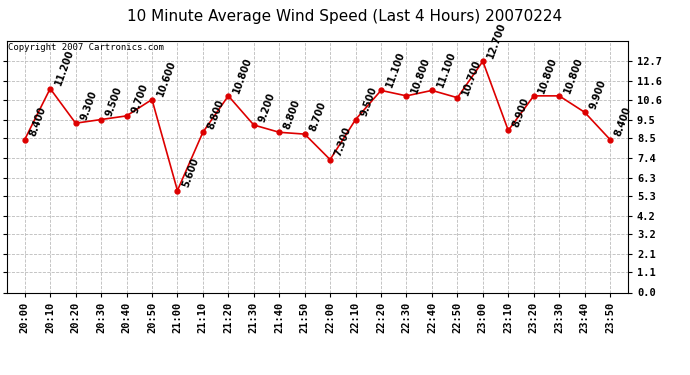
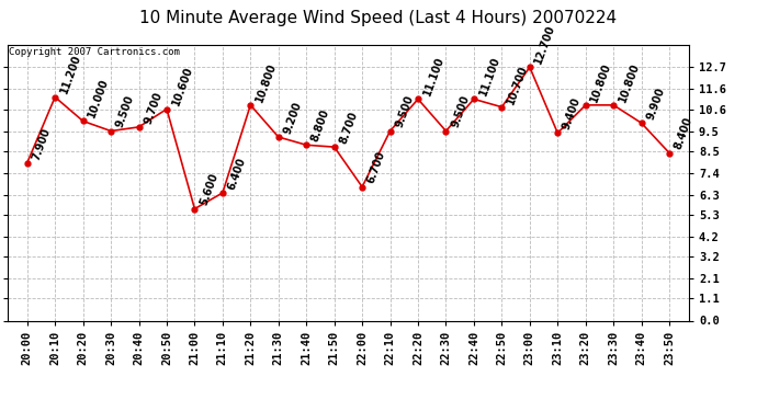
20:00: 8.400 -> 7.900
20:20: 9.300 -> 10.000
21:10: 8.800 -> 6.400
22:00: 7.300 -> 6.700
22:30: 10.800 -> 9.500
23:10: 8.900 -> 9.400
